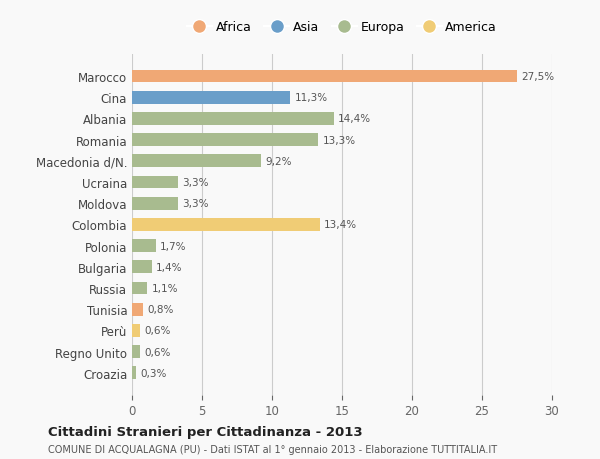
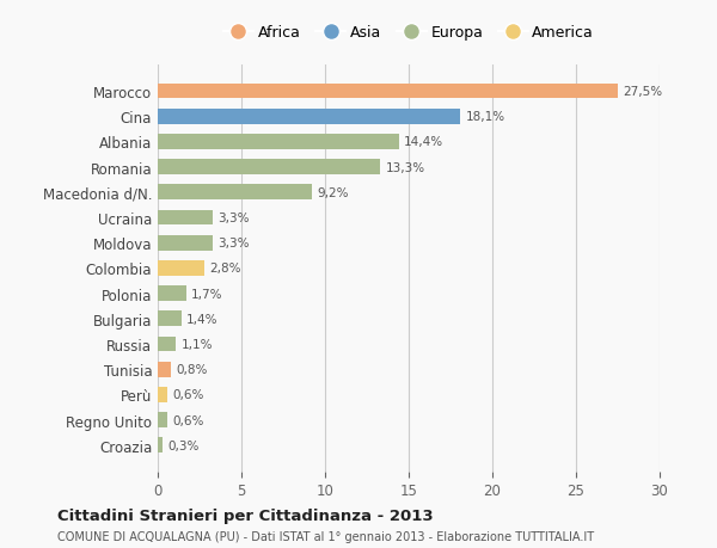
Cina: 11,3% -> 18,1%
Colombia: 13,4% -> 2,8%
